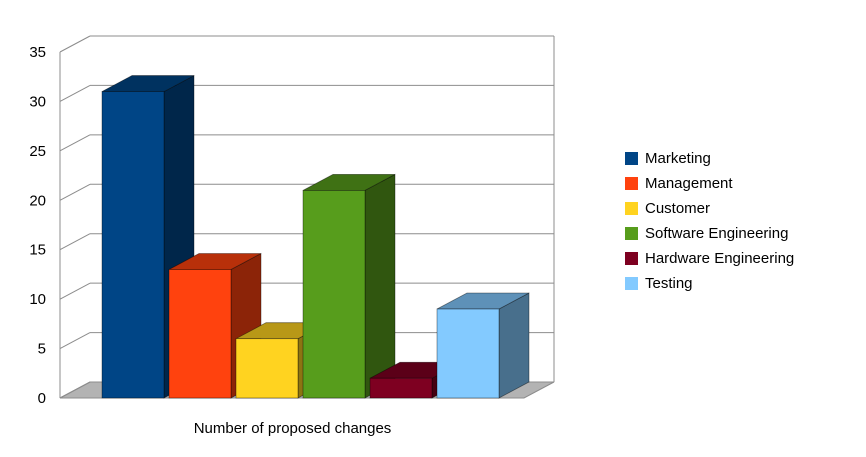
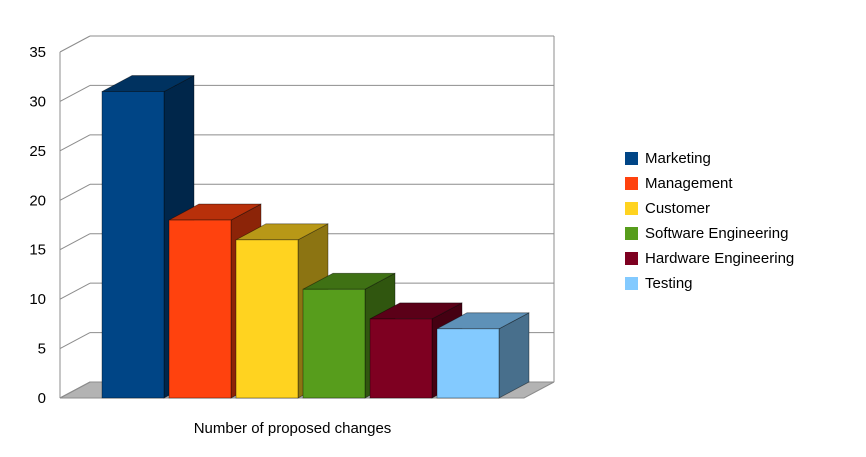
Management: 13 -> 18
Customer: 6 -> 16
Software Engineering: 21 -> 11
Hardware Engineering: 2 -> 8
Testing: 9 -> 7
